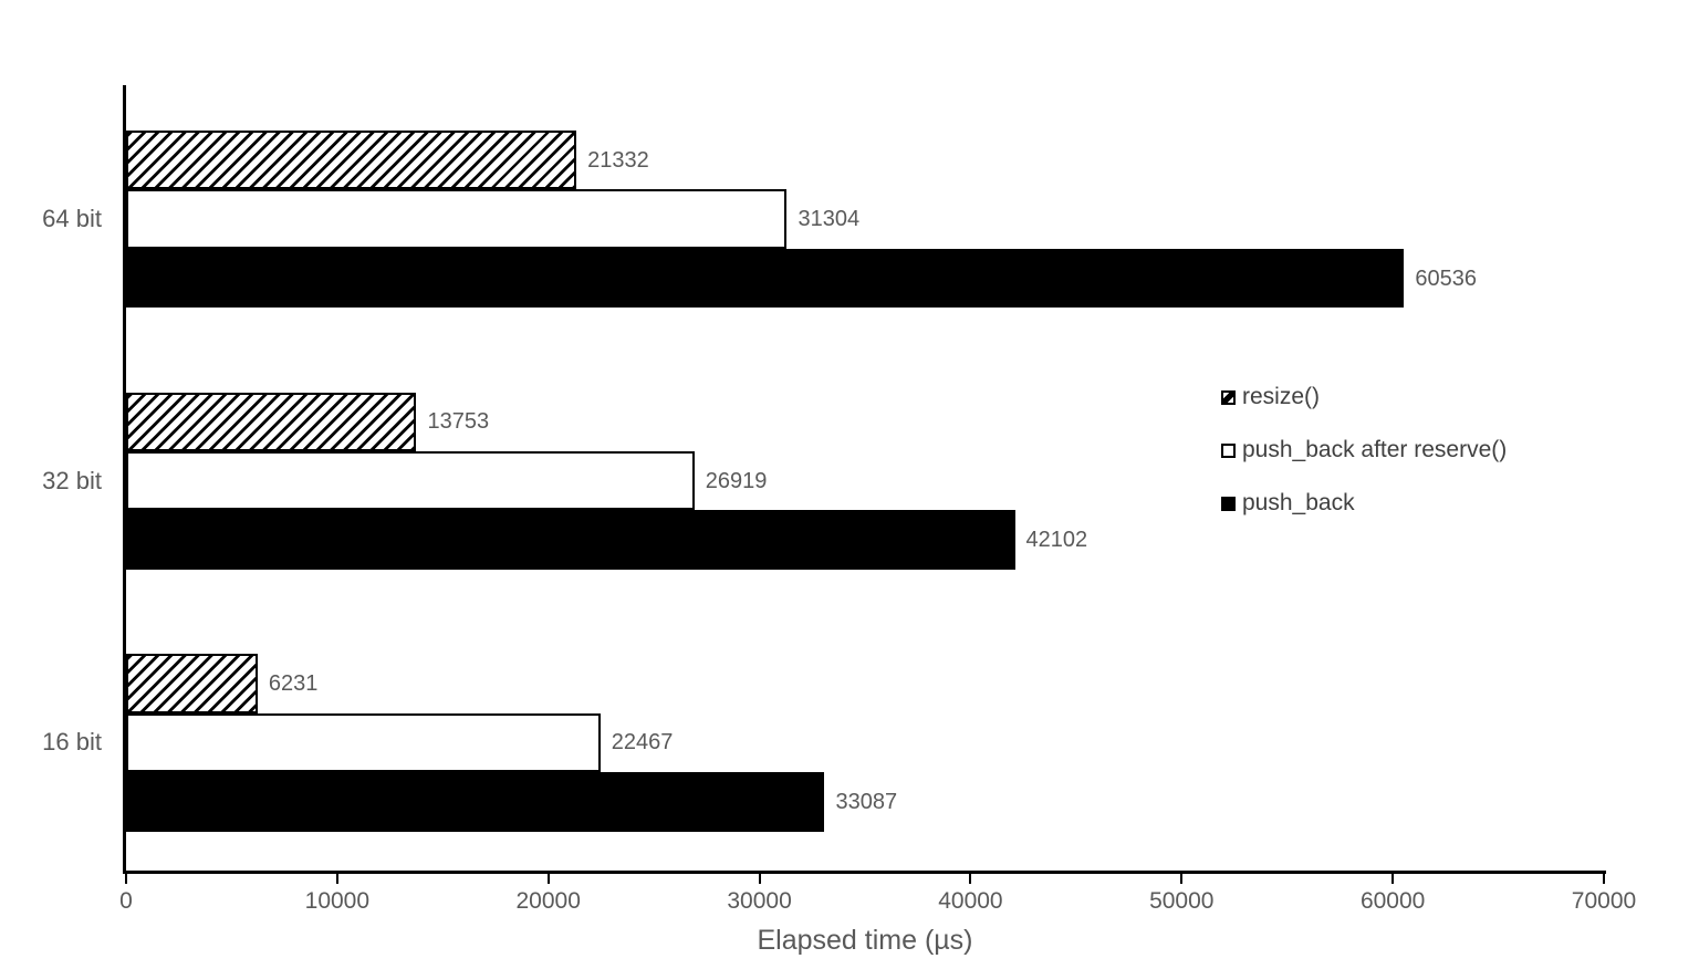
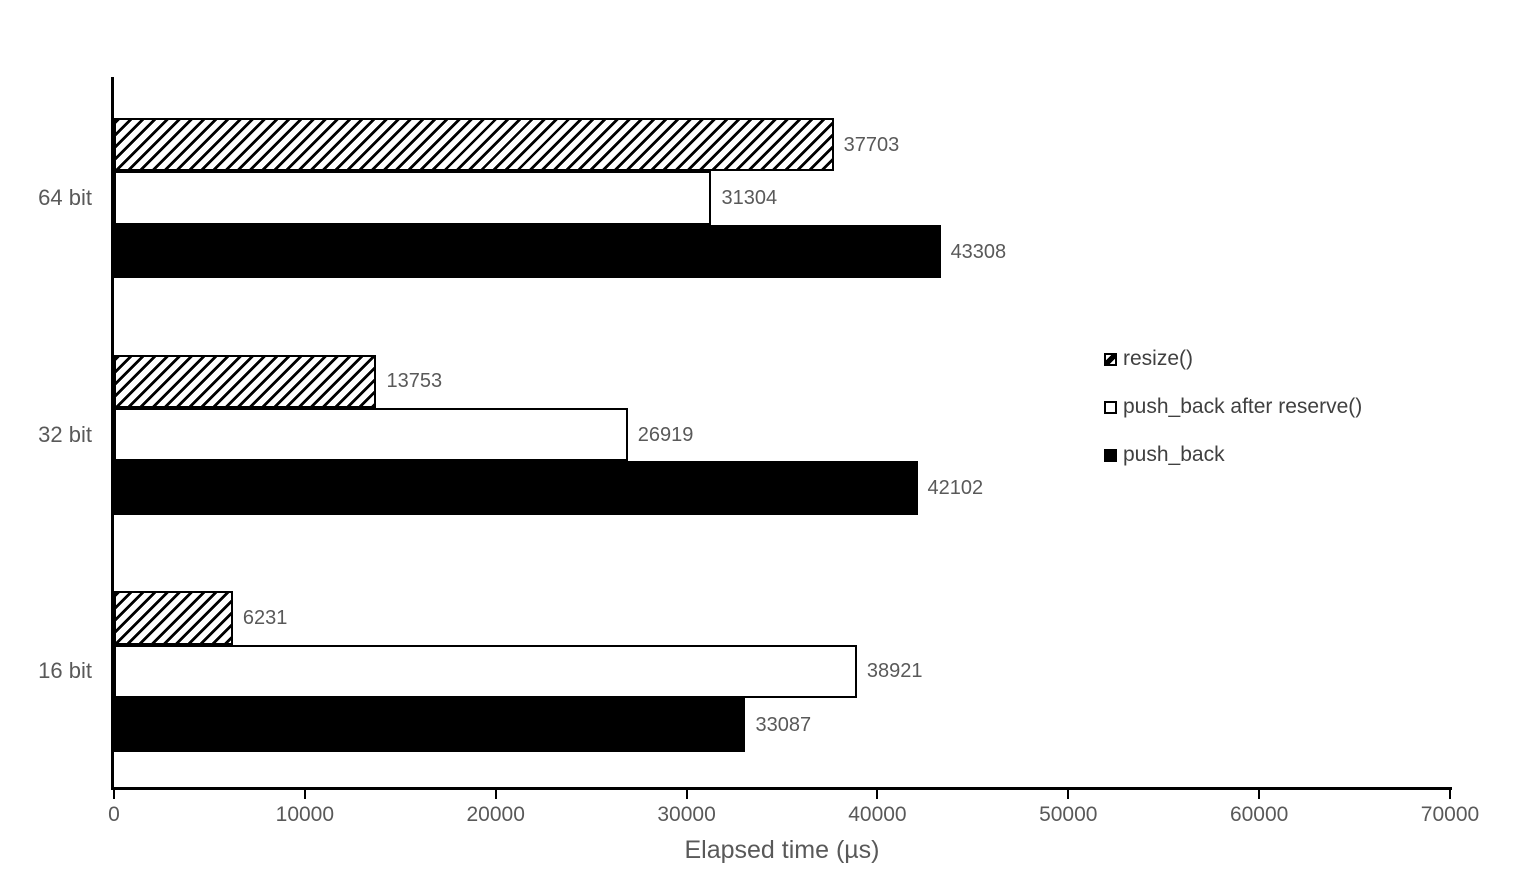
resize()/64 bit: 21332 -> 37703
push_back/64 bit: 60536 -> 43308
push_back after reserve()/16 bit: 22467 -> 38921
